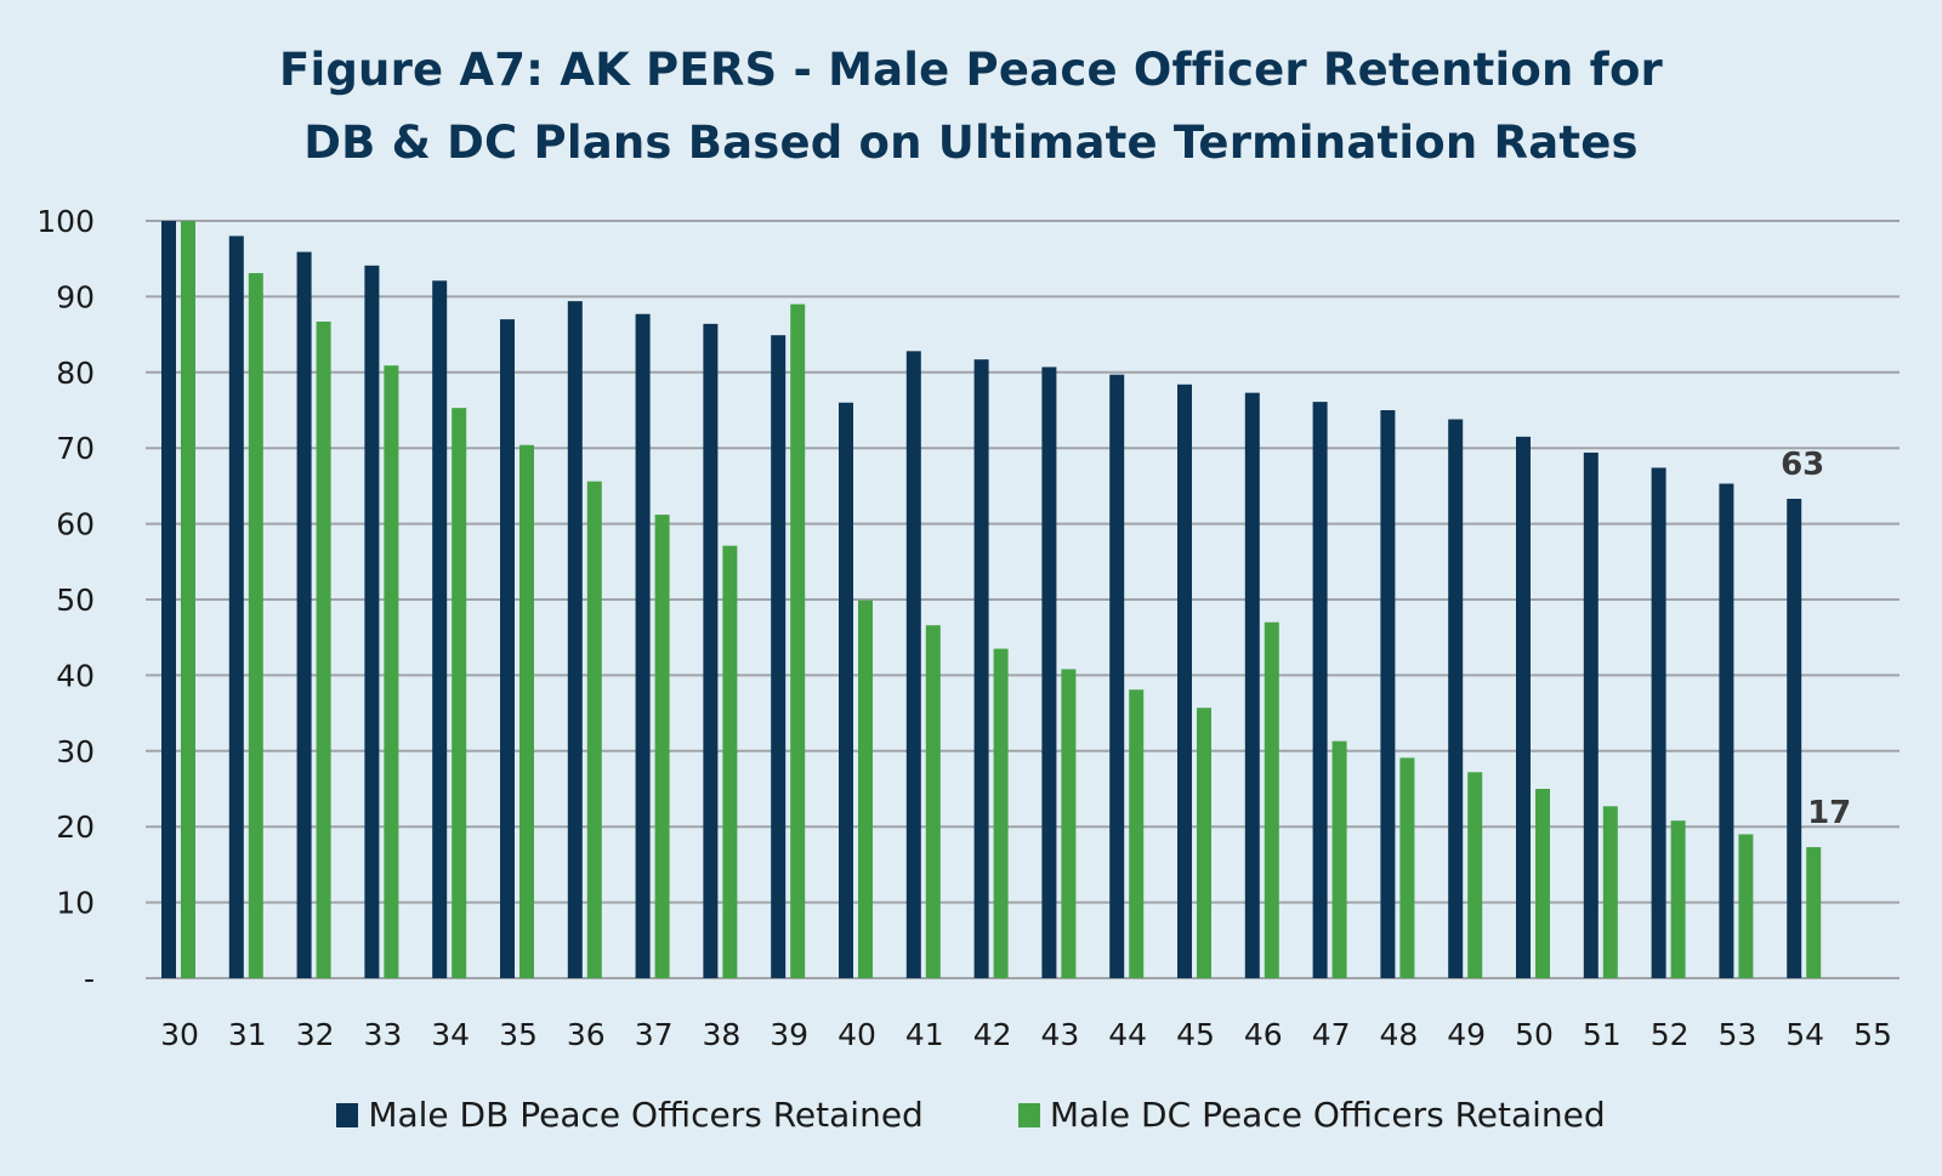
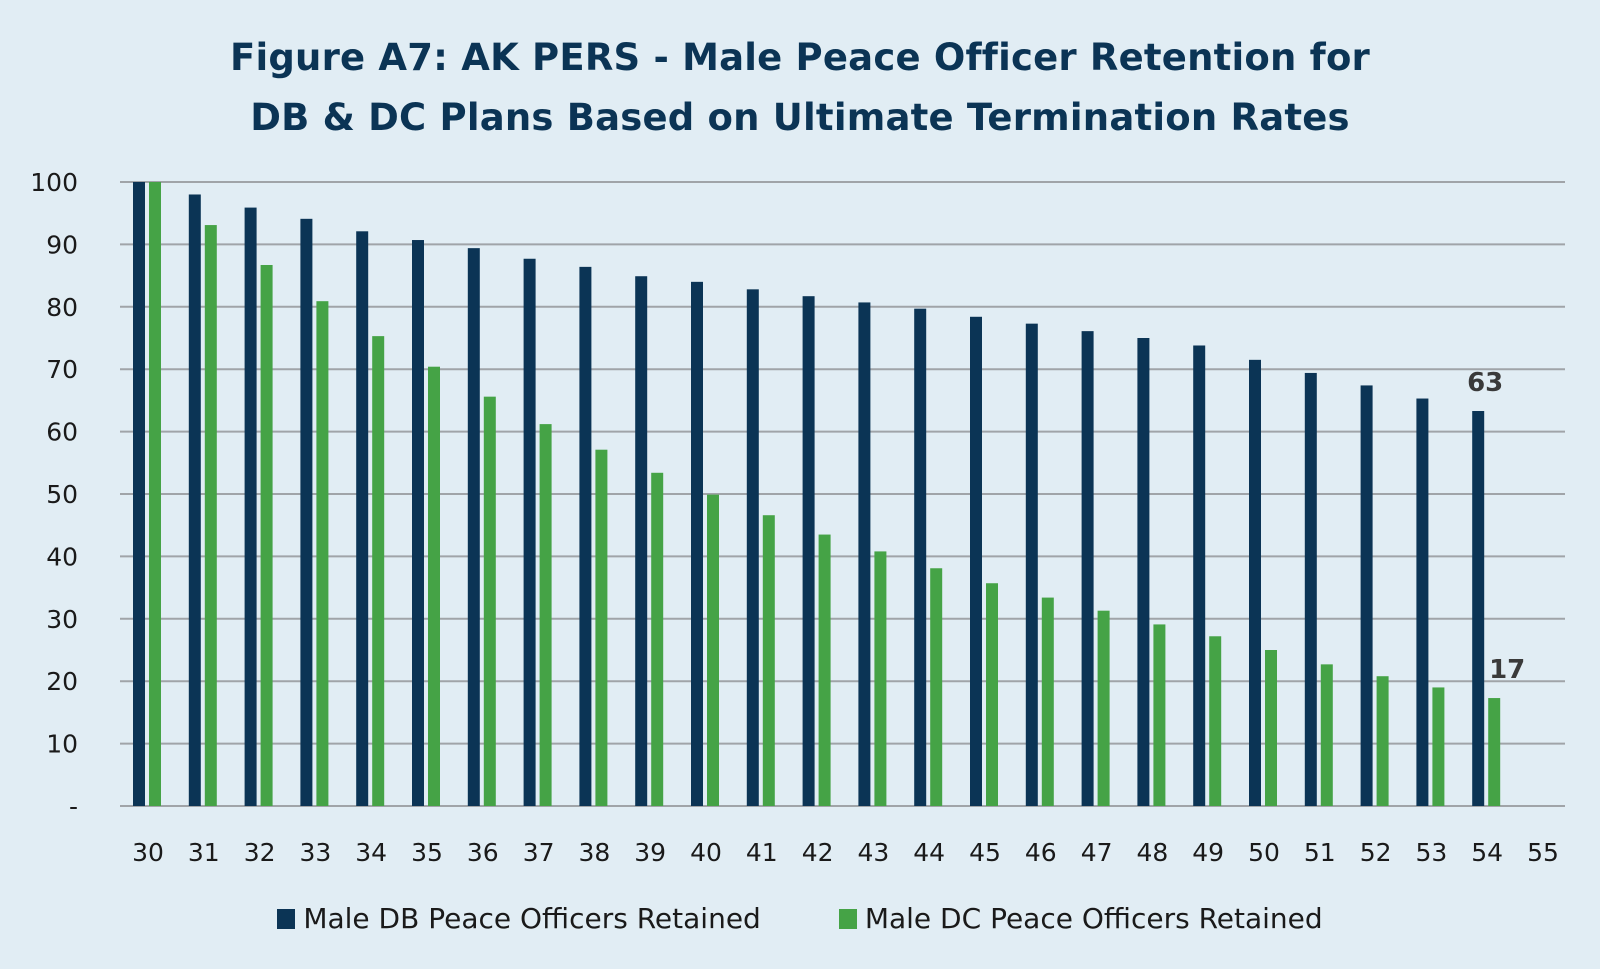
Male DB Peace Officers Retained/35: 87 -> 91
Male DC Peace Officers Retained/39: 89 -> 53
Male DB Peace Officers Retained/40: 76 -> 84
Male DC Peace Officers Retained/46: 47 -> 33
